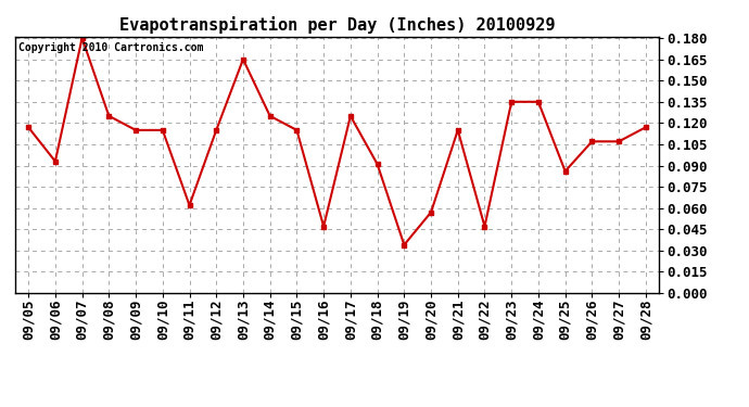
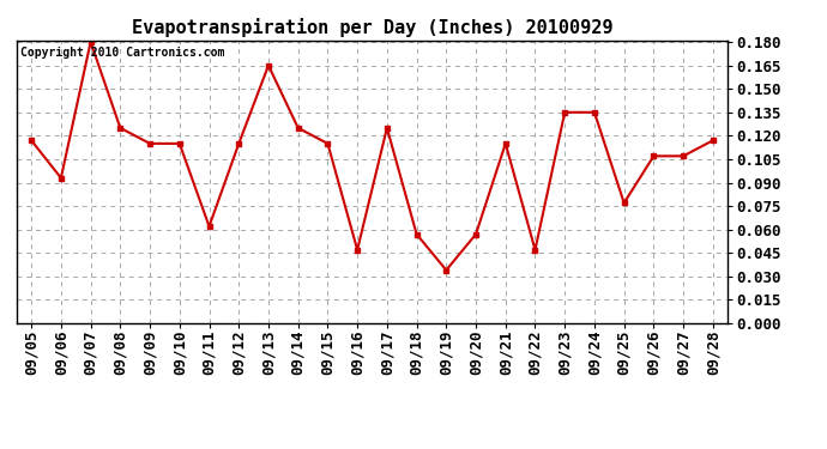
09/18: 0.091 -> 0.057
09/25: 0.086 -> 0.077
